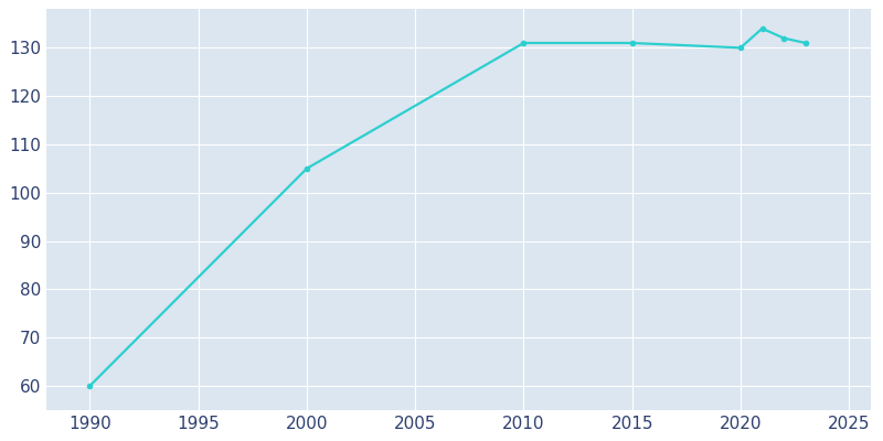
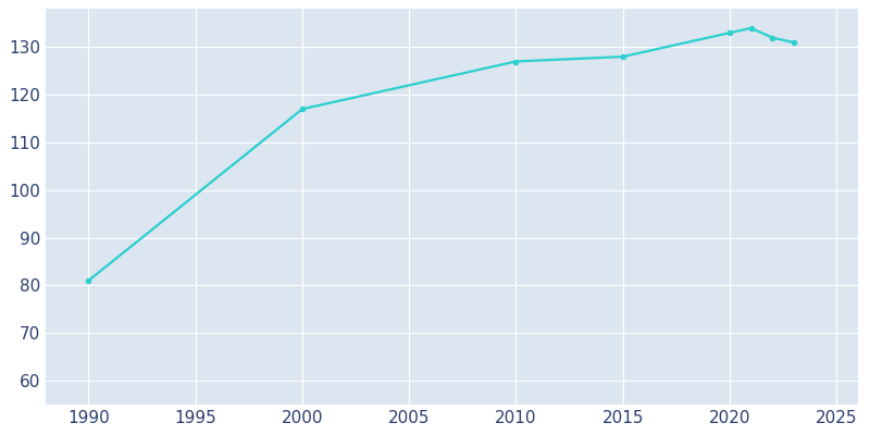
1990: 60 -> 81
2000: 105 -> 117
2010: 131 -> 127
2015: 131 -> 128
2020: 130 -> 133
